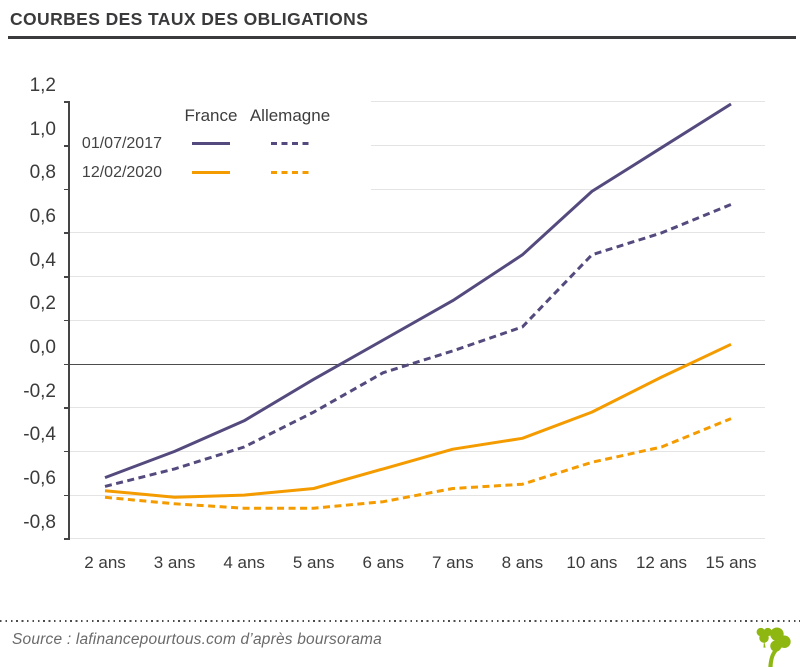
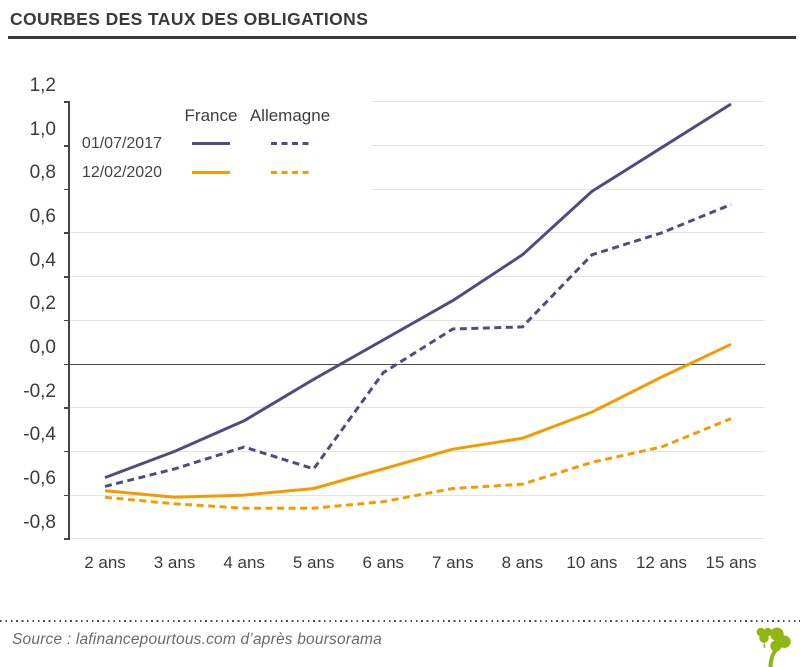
Allemagne 01/07/2017/5 ans: -0,22 -> -0,48
Allemagne 01/07/2017/7 ans: 0,06 -> 0,16
